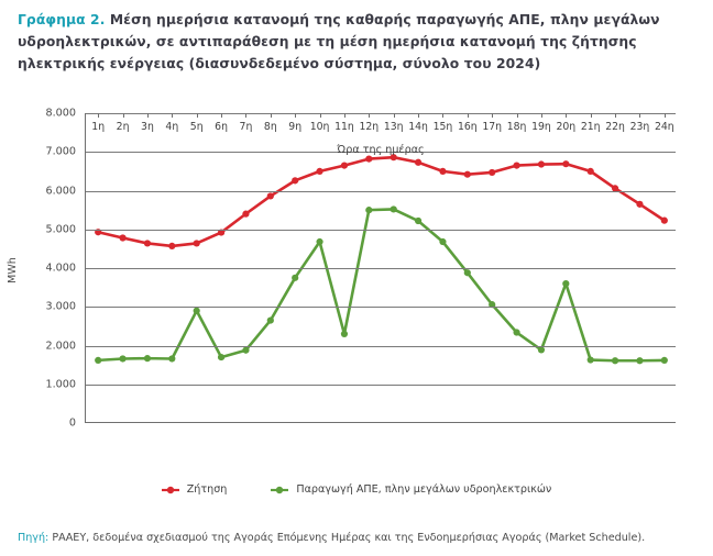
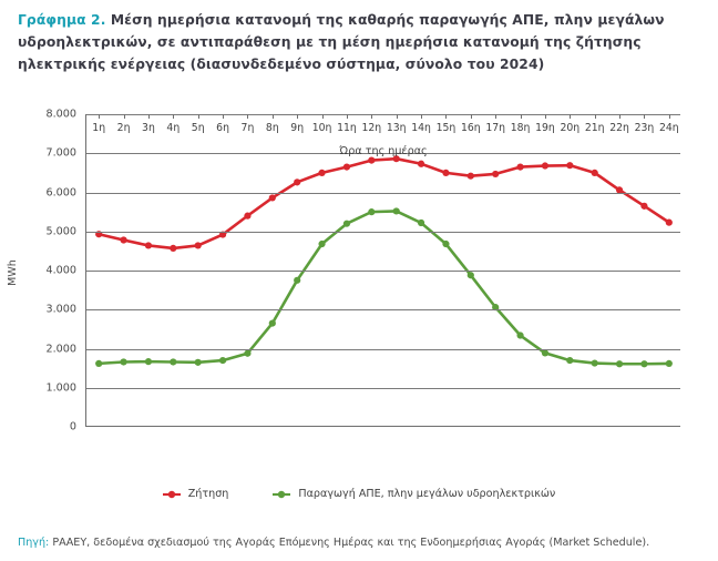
Παραγωγή ΑΠΕ, πλην μεγάλων υδροηλεκτρικών/5η: 2900 -> 1600
Παραγωγή ΑΠΕ, πλην μεγάλων υδροηλεκτρικών/11η: 2300 -> 5200
Παραγωγή ΑΠΕ, πλην μεγάλων υδροηλεκτρικών/20η: 3600 -> 1700
